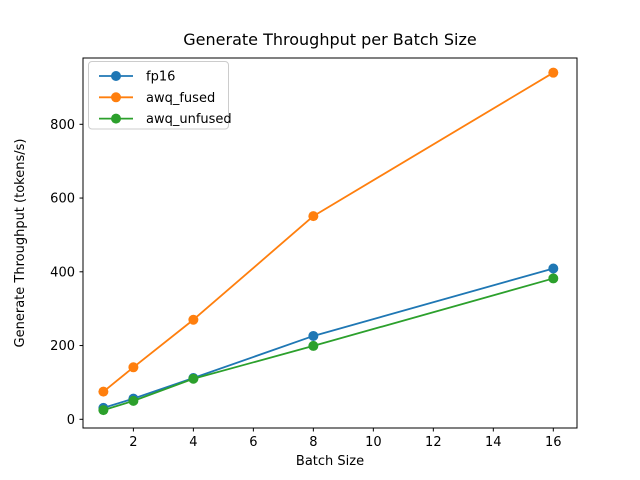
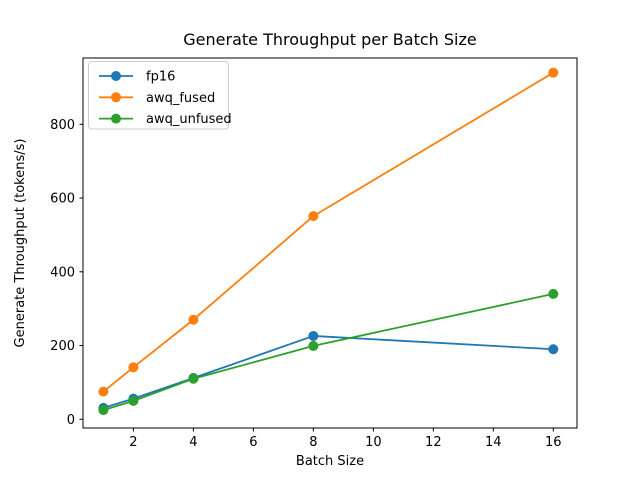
fp16/16: 410 -> 190
awq_unfused/16: 380 -> 340
